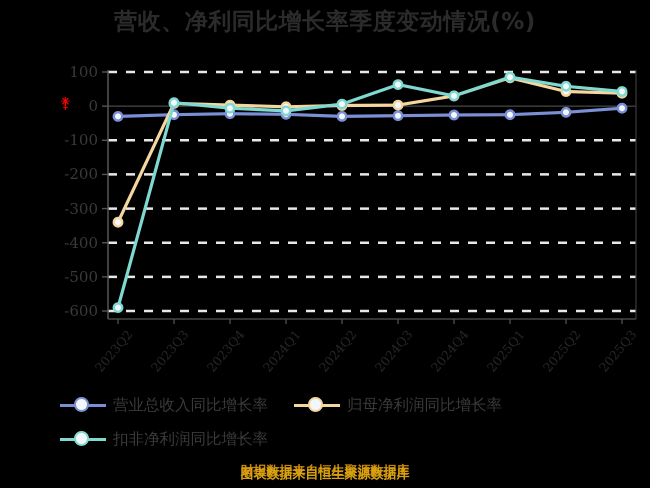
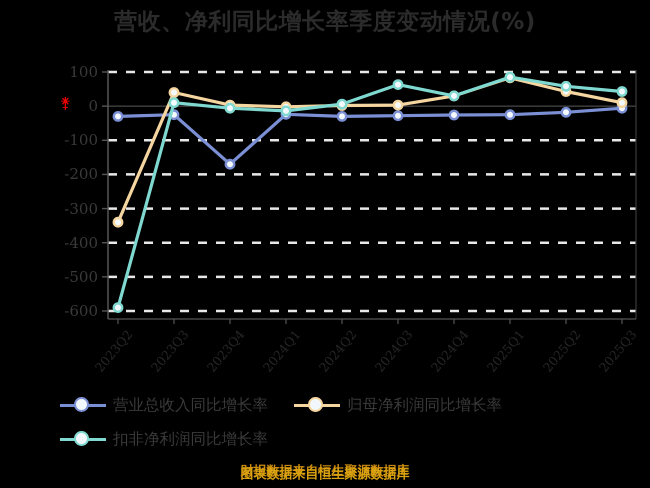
归母净利润同比增长率/2023Q3: 10 -> 40
营业总收入同比增长率/2023Q4: -20 -> -170
归母净利润同比增长率/2025Q3: 40 -> 10
